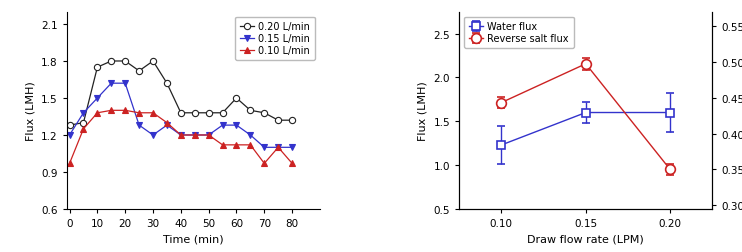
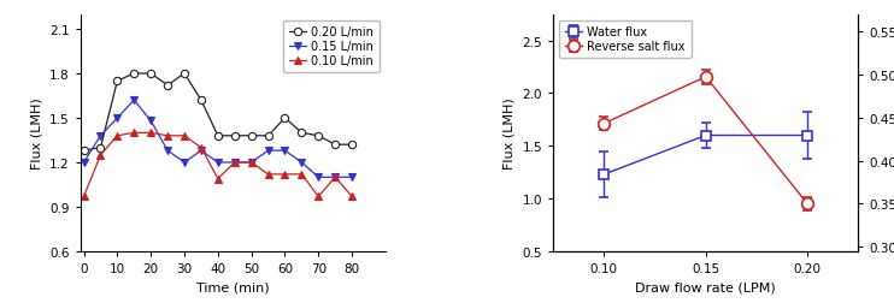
0.15 L/min/20: 1.62 -> 1.48
0.10 L/min/40: 1.20 -> 1.09
